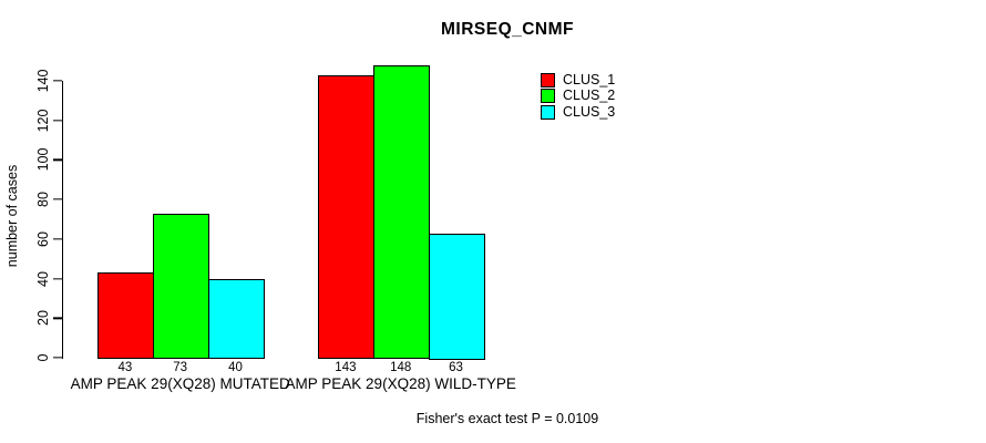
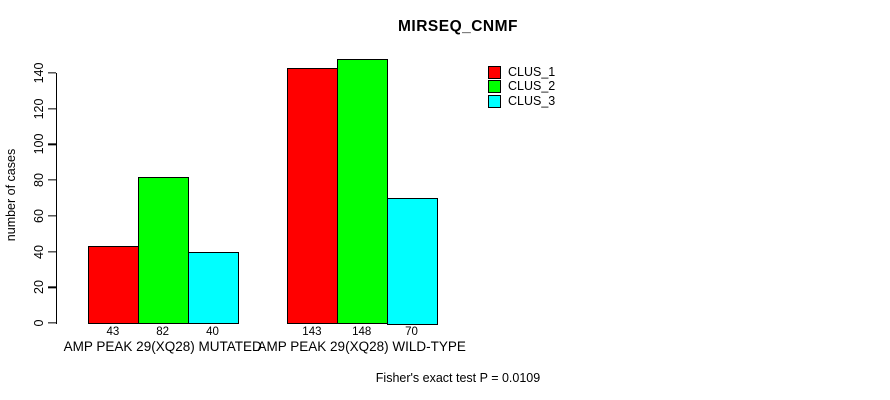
CLUS_2/AMP PEAK 29(XQ28) MUTATED: 73 -> 82
CLUS_3/AMP PEAK 29(XQ28) WILD-TYPE: 63 -> 70
